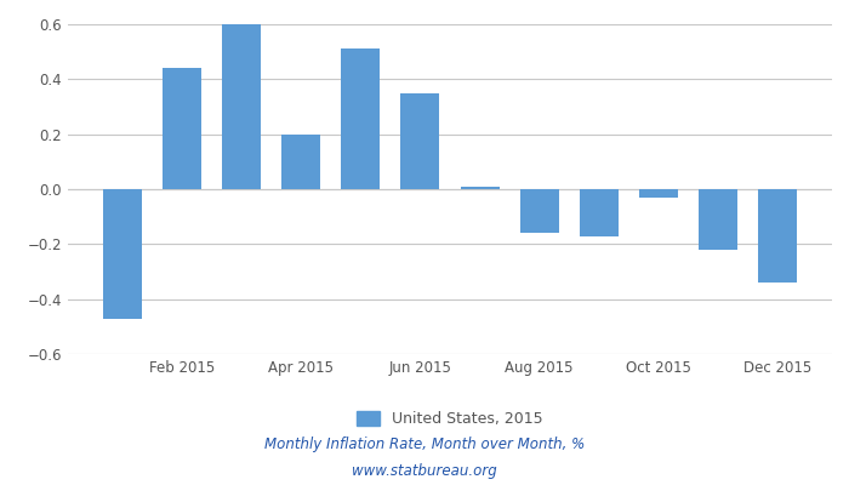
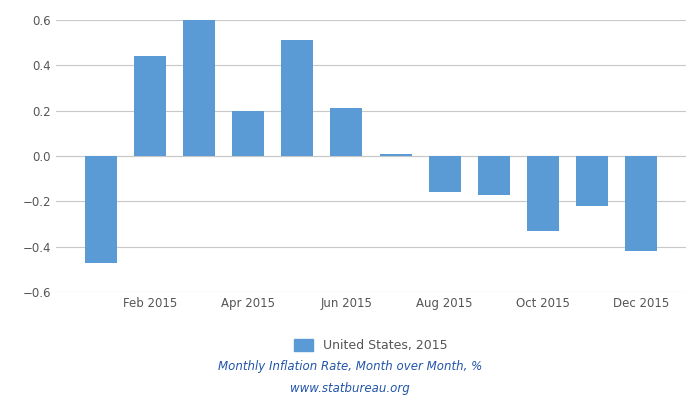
Jun 2015: 0.35 -> 0.21
Oct 2015: -0.03 -> -0.33
Dec 2015: -0.34 -> -0.42
